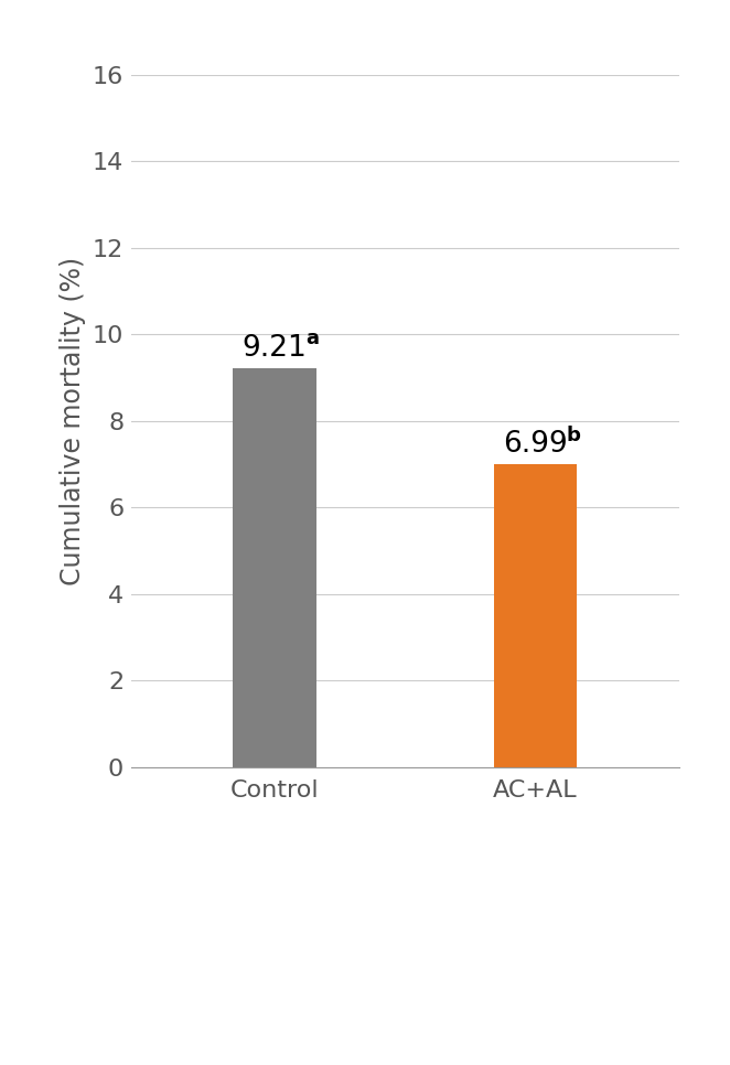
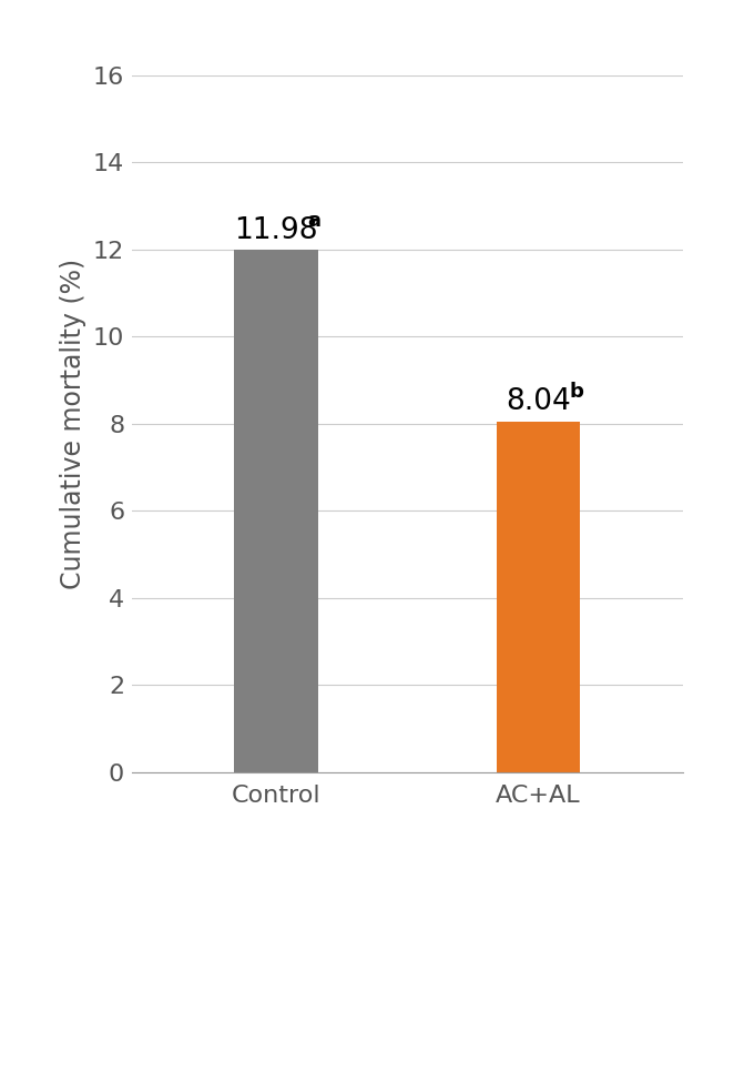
Control: 9.21 -> 11.98
AC+AL: 6.99 -> 8.04
